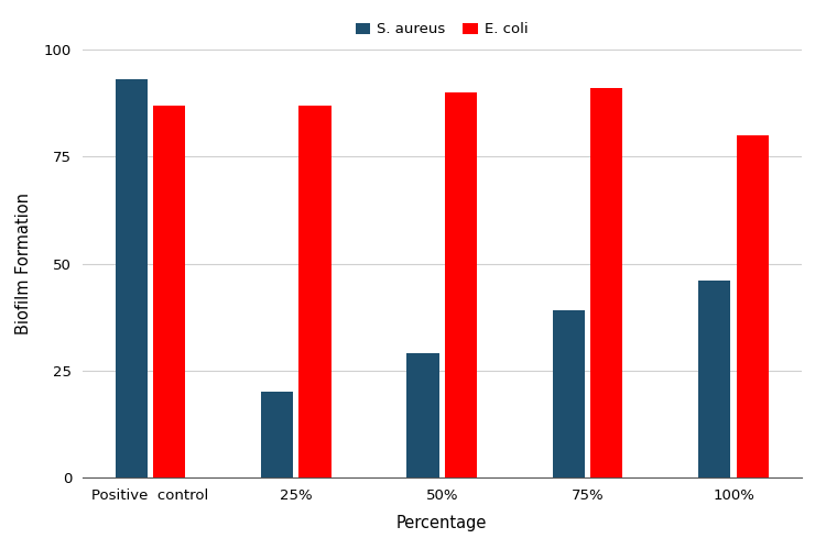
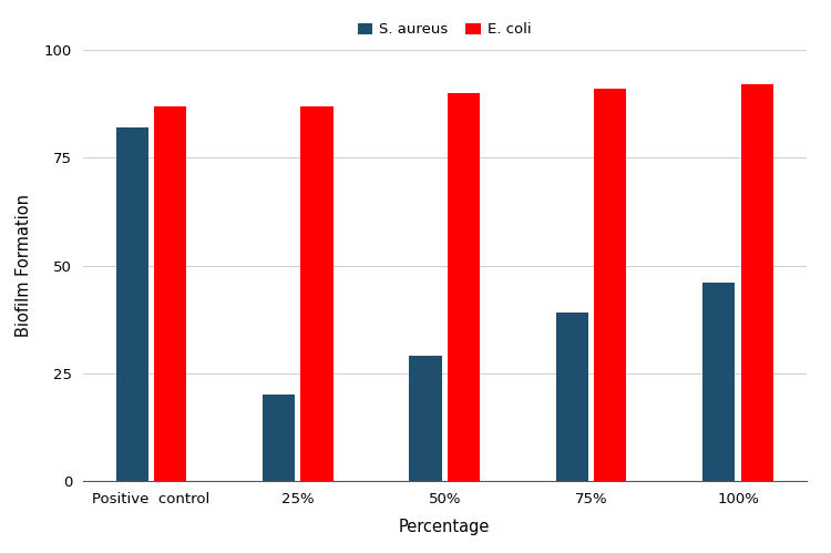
S. aureus/Positive control: 93 -> 82
E. coli/100%: 80 -> 92
